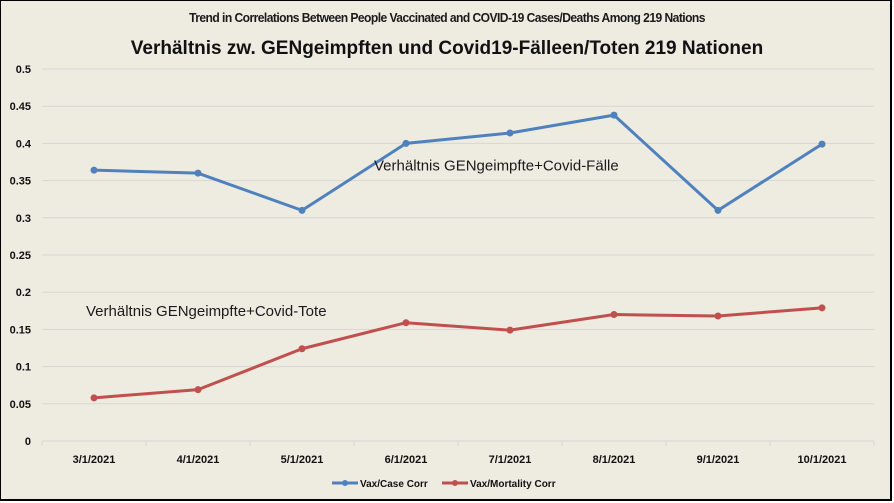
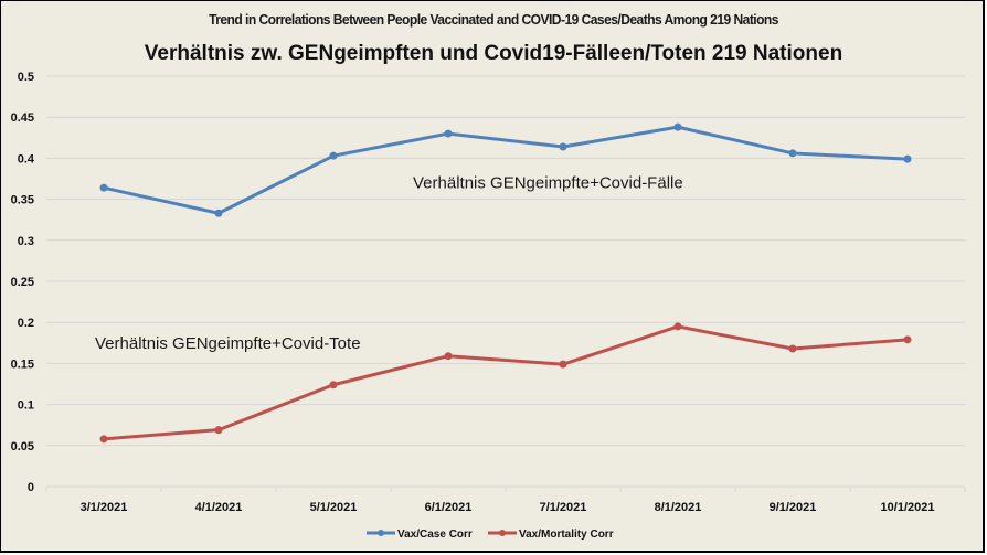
Vax/Case Corr/4/1/2021: 0.36 -> 0.33
Vax/Case Corr/5/1/2021: 0.31 -> 0.40
Vax/Case Corr/6/1/2021: 0.40 -> 0.43
Vax/Mortality Corr/8/1/2021: 0.17 -> 0.20
Vax/Case Corr/9/1/2021: 0.31 -> 0.41
